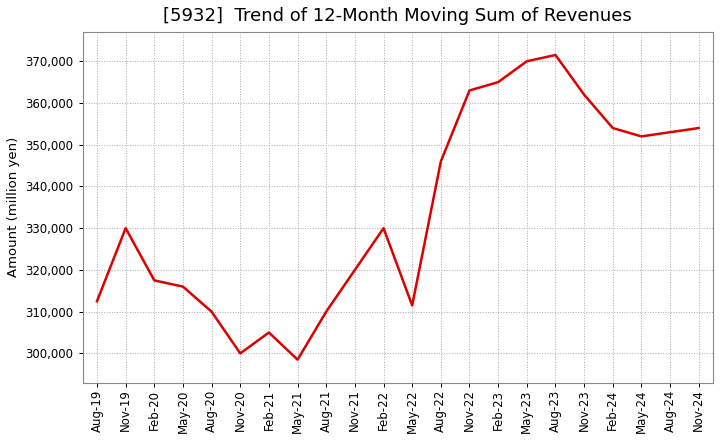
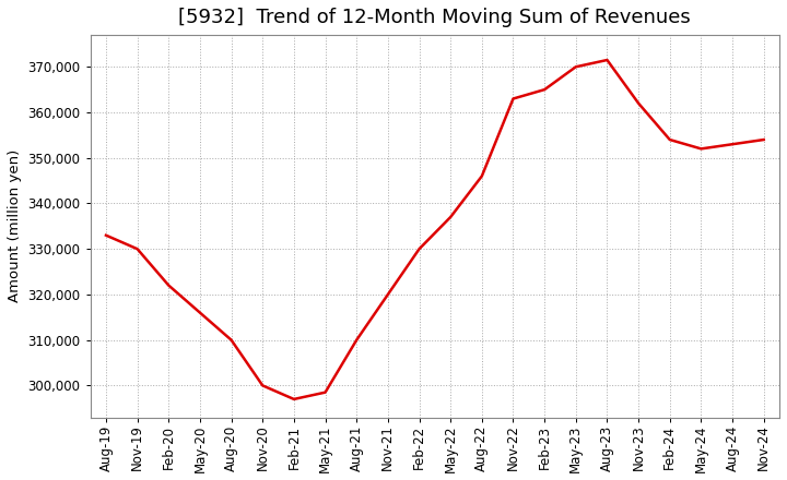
Aug-19: 312,500 -> 333,000
Feb-20: 317,500 -> 322,000
Feb-21: 305,000 -> 297,000
May-22: 311,500 -> 337,000
